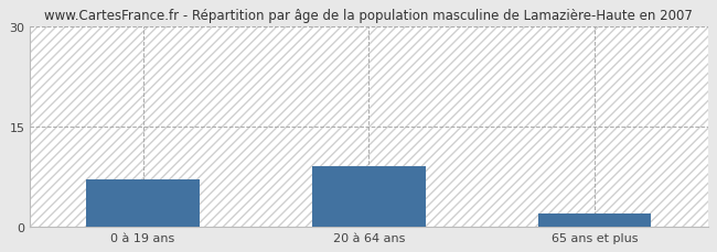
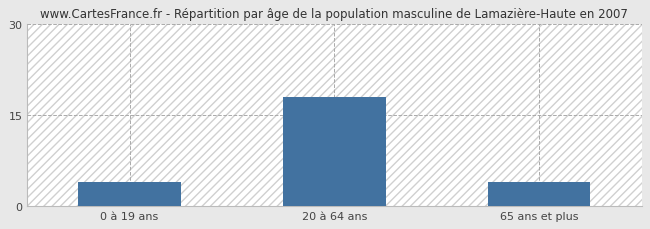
0 à 19 ans: 7 -> 4
20 à 64 ans: 9 -> 18
65 ans et plus: 2 -> 4
